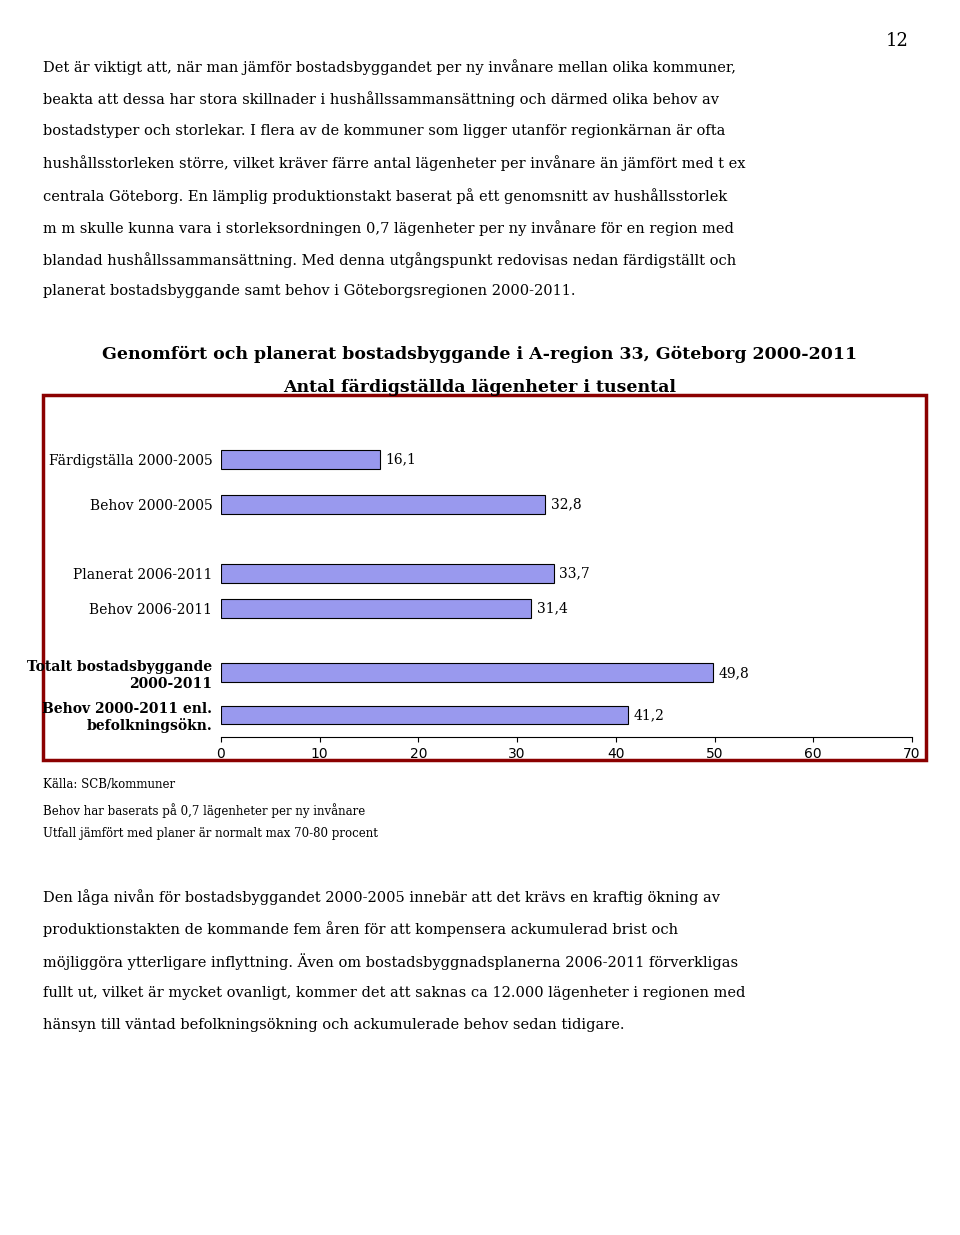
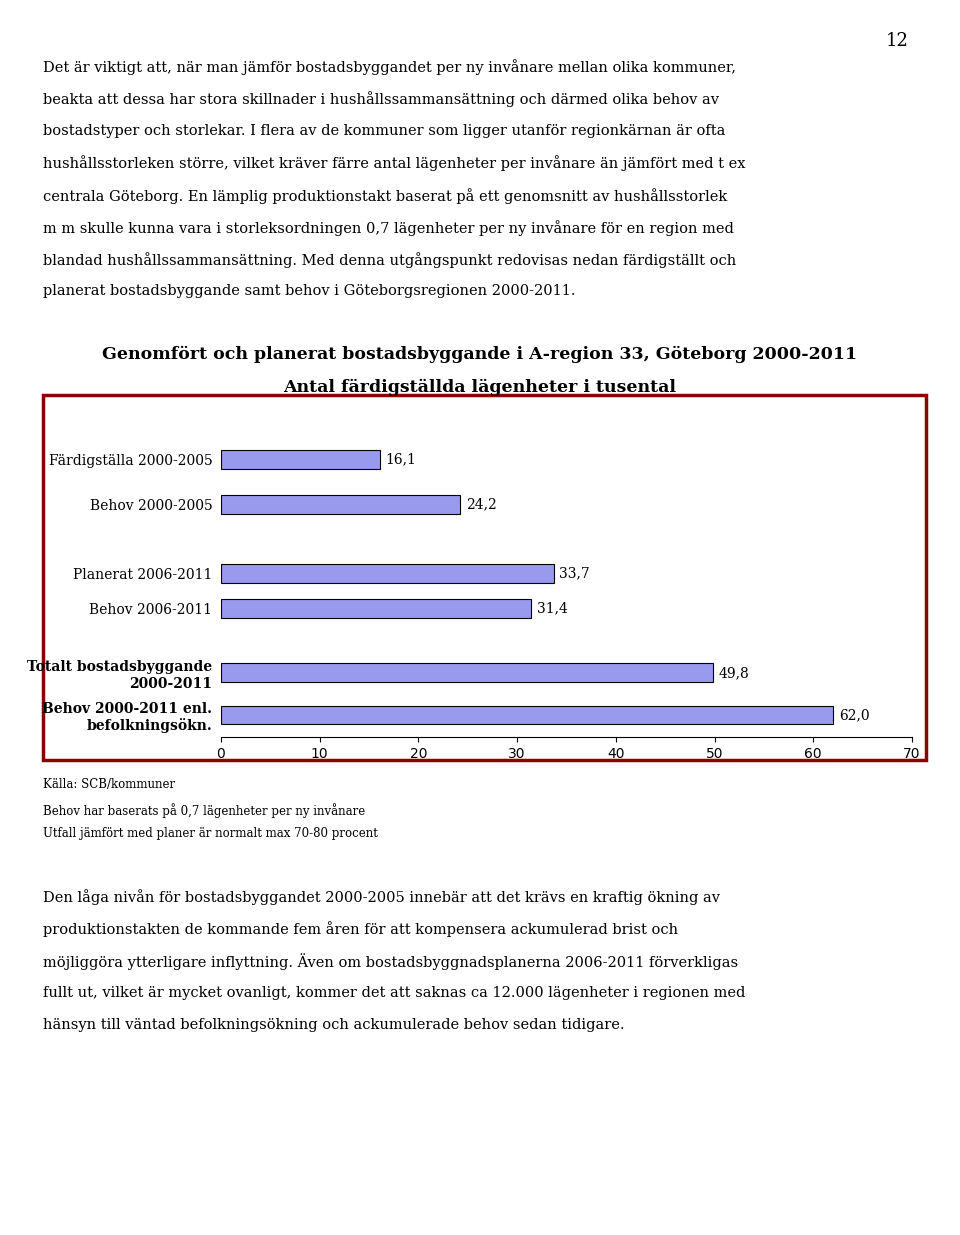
Behov 2000-2005: 32,8 -> 24,2
Behov 2000-2011 enl. befolkningsökn.: 41,2 -> 62,0
